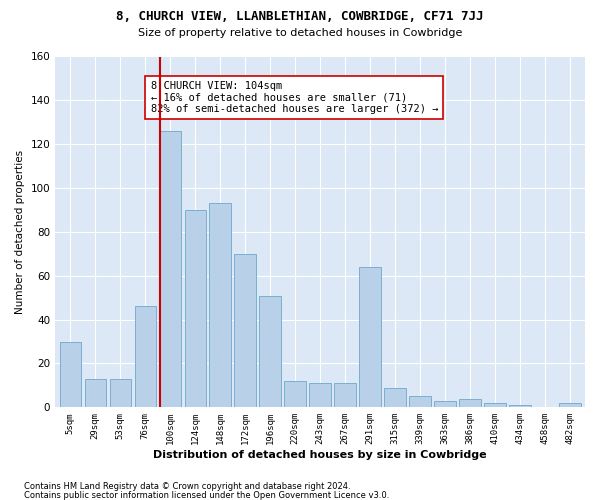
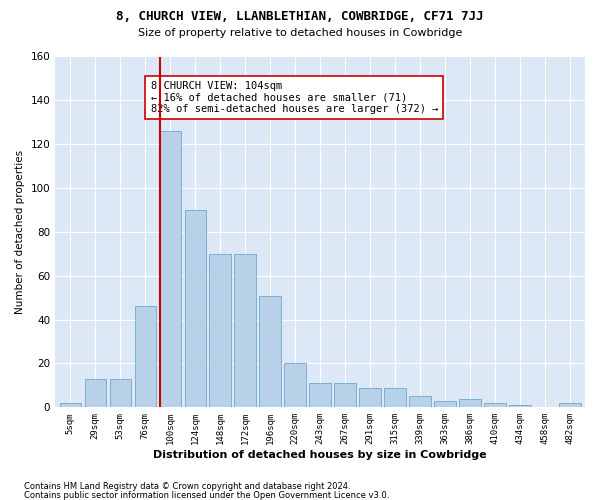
5sqm: 30 -> 2
148sqm: 93 -> 70
220sqm: 12 -> 20
291sqm: 64 -> 9
